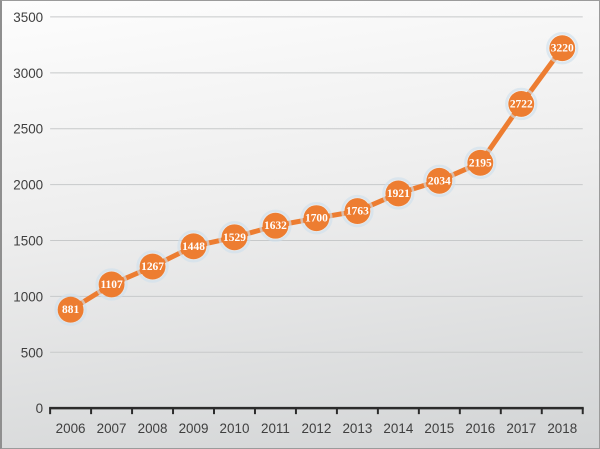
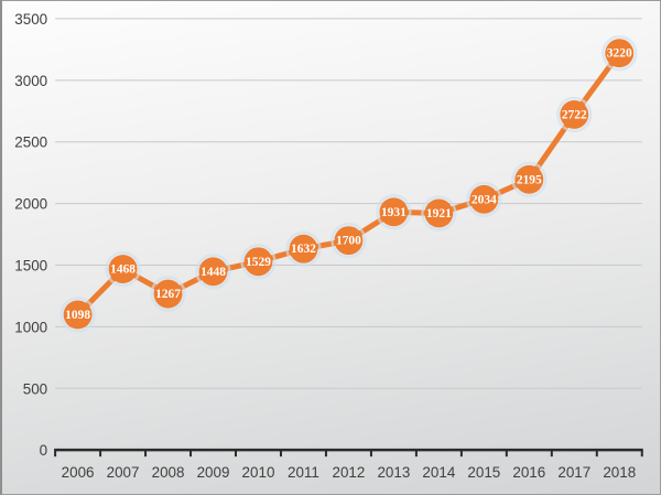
2006: 881 -> 1098
2007: 1107 -> 1468
2013: 1763 -> 1931
